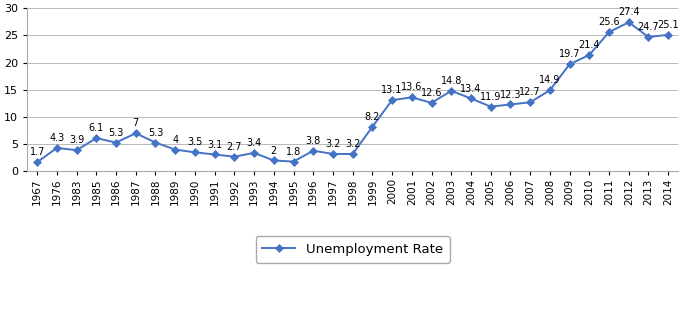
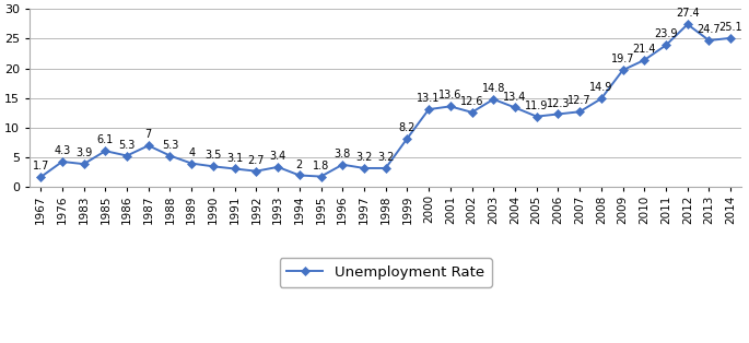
2011: 25.6 -> 23.9
